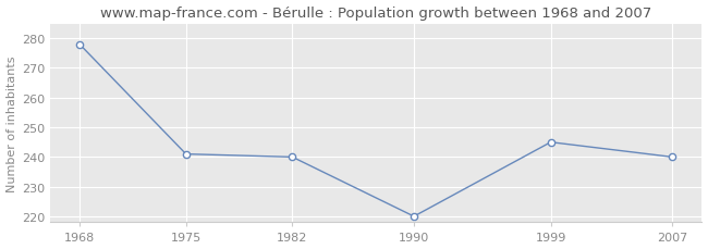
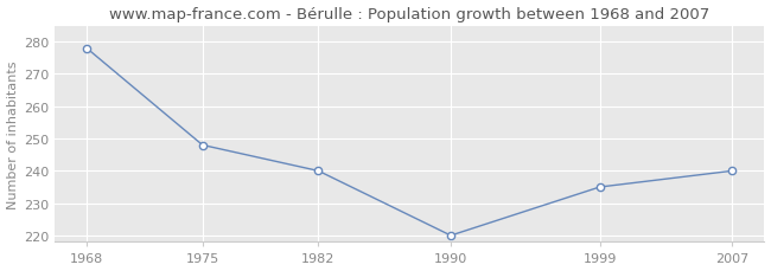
1975: 241 -> 248
1999: 245 -> 235
